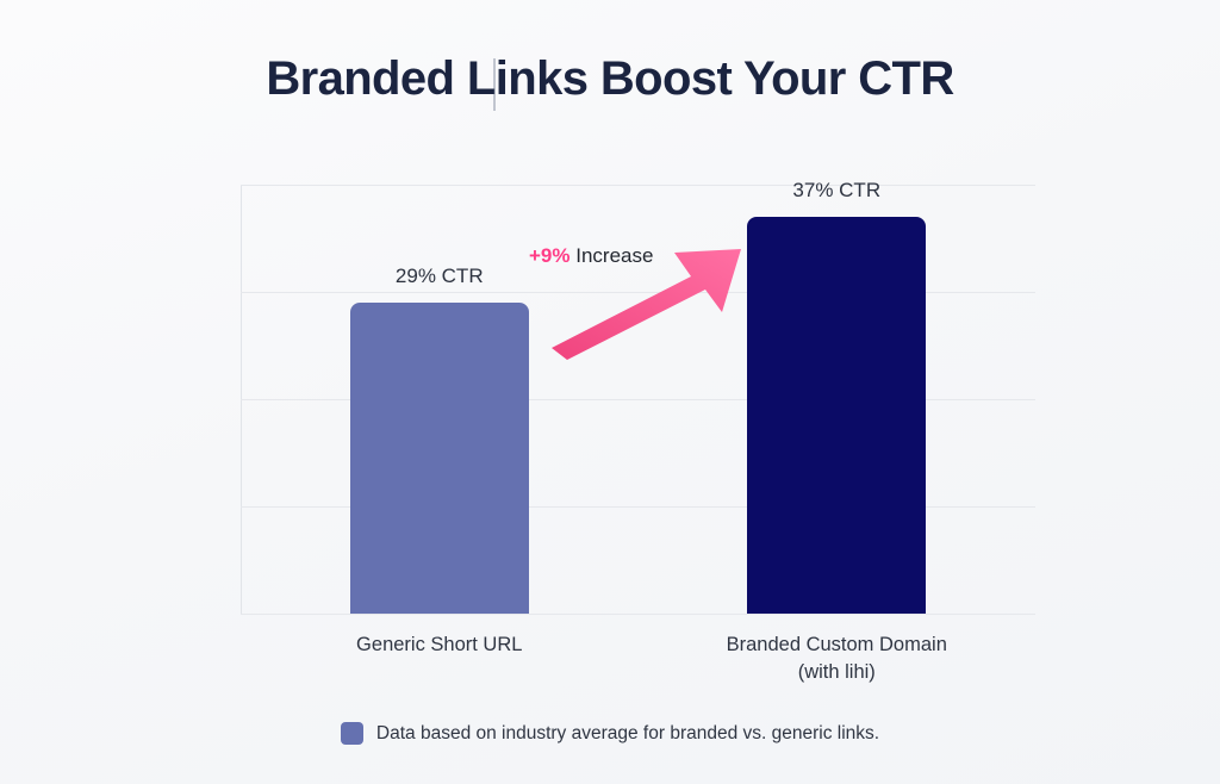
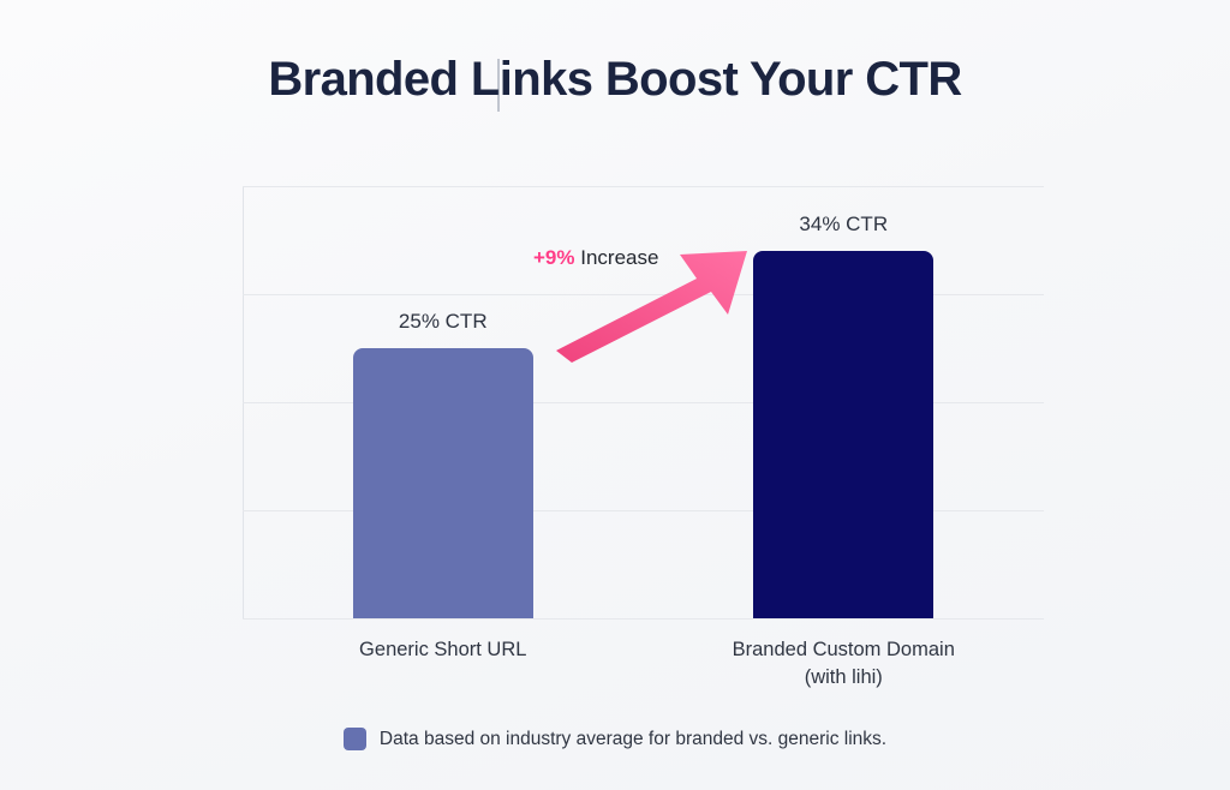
Generic Short URL: 29% -> 25%
Branded Custom Domain (with lihi): 37% -> 34%
